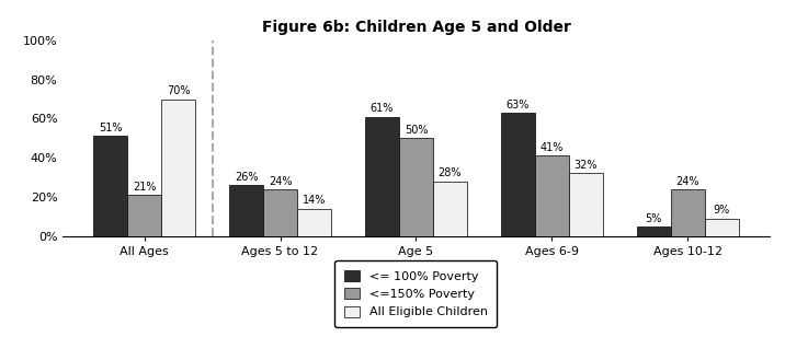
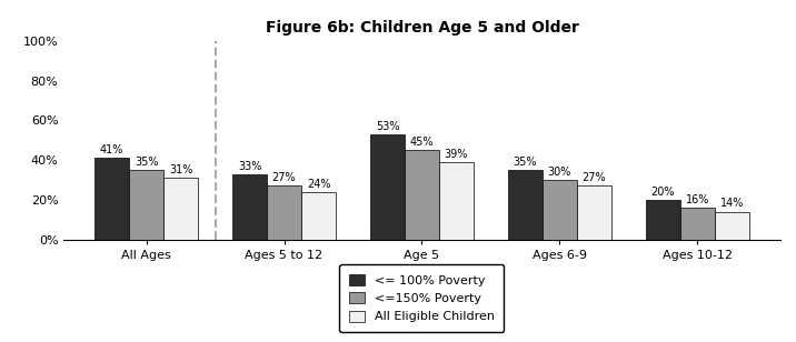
<= 100% Poverty/All Ages: 51% -> 41%
<=150% Poverty/All Ages: 21% -> 35%
All Eligible Children/All Ages: 70% -> 31%
<= 100% Poverty/Ages 5 to 12: 26% -> 33%
<=150% Poverty/Ages 5 to 12: 24% -> 27%
All Eligible Children/Ages 5 to 12: 14% -> 24%
<= 100% Poverty/Age 5: 61% -> 53%
<=150% Poverty/Age 5: 50% -> 45%
All Eligible Children/Age 5: 28% -> 39%
<= 100% Poverty/Ages 6-9: 63% -> 35%
<=150% Poverty/Ages 6-9: 41% -> 30%
All Eligible Children/Ages 6-9: 32% -> 27%
<= 100% Poverty/Ages 10-12: 5% -> 20%
<=150% Poverty/Ages 10-12: 24% -> 16%
All Eligible Children/Ages 10-12: 9% -> 14%
